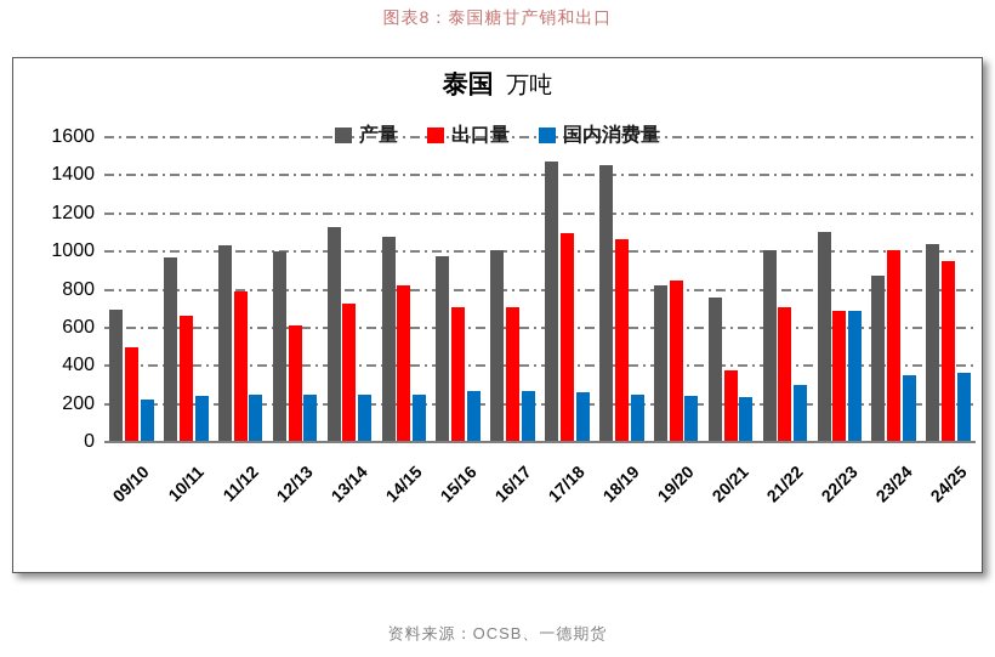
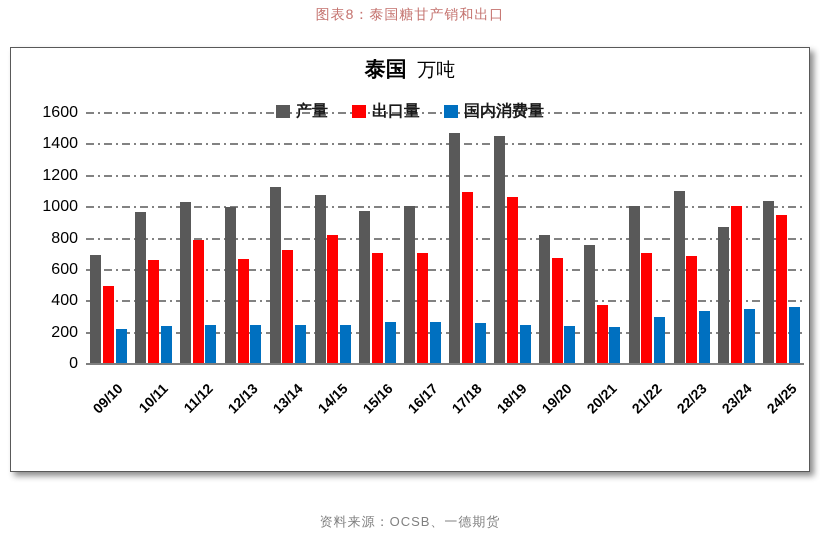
出口量/12/13: 610 -> 670
出口量/19/20: 850 -> 680
国内消费量/22/23: 690 -> 340
